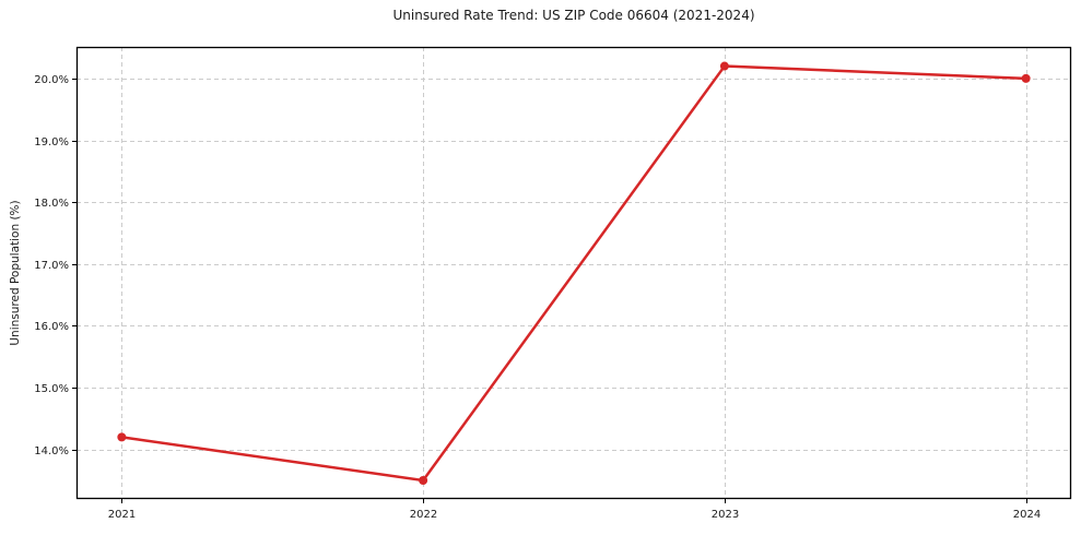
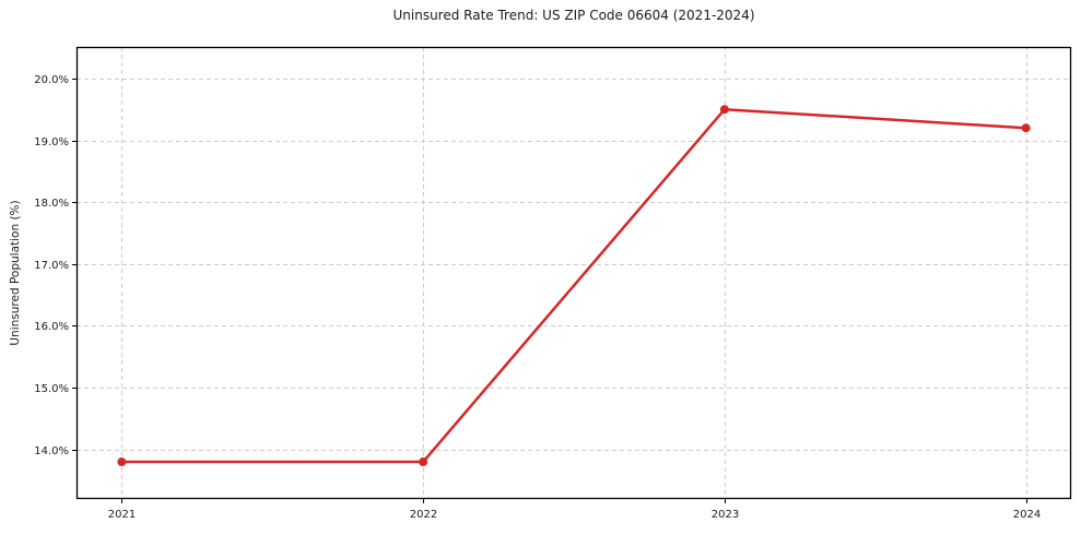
2021: 14.2% -> 13.8%
2022: 13.5% -> 13.8%
2023: 20.2% -> 19.5%
2024: 20.0% -> 19.2%
